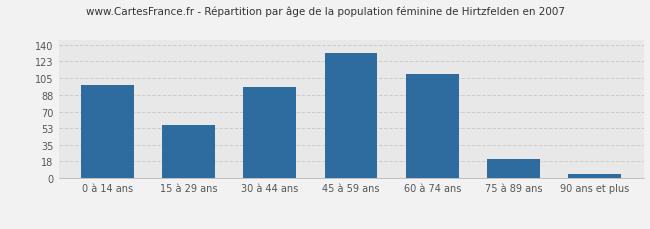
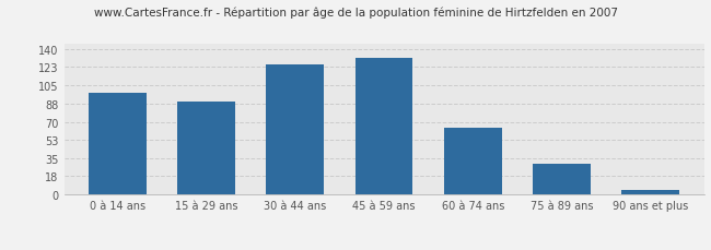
15 à 29 ans: 56 -> 90
30 à 44 ans: 96 -> 125
60 à 74 ans: 110 -> 65
75 à 89 ans: 20 -> 30
